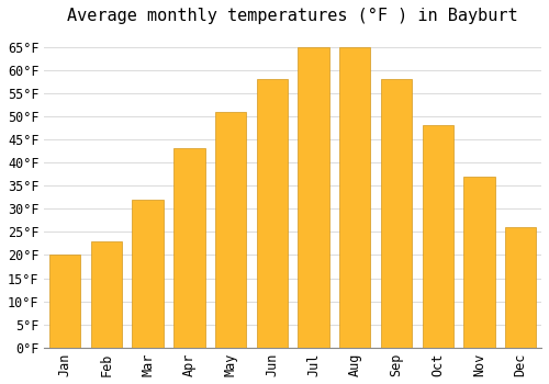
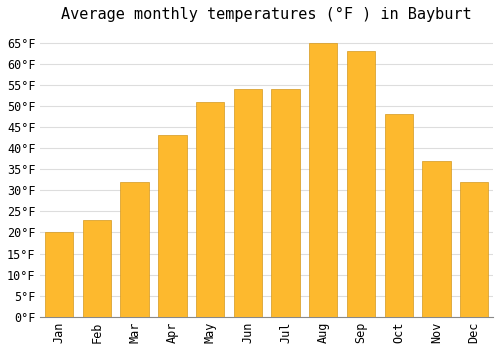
Jun: 58°F -> 54°F
Jul: 65°F -> 54°F
Sep: 58°F -> 63°F
Dec: 26°F -> 32°F
